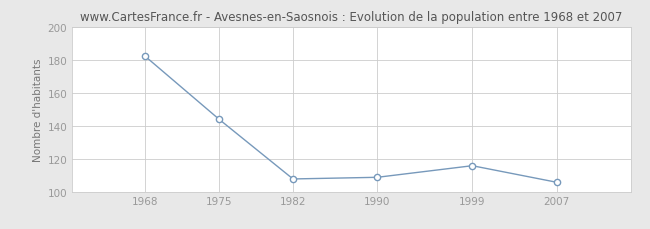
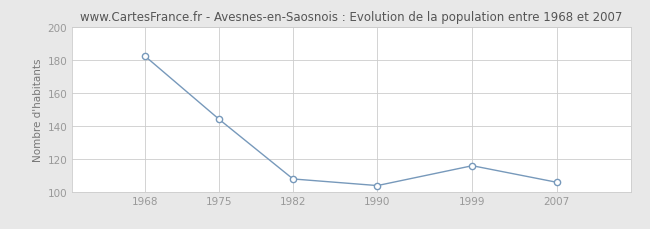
1990: 109 -> 104
